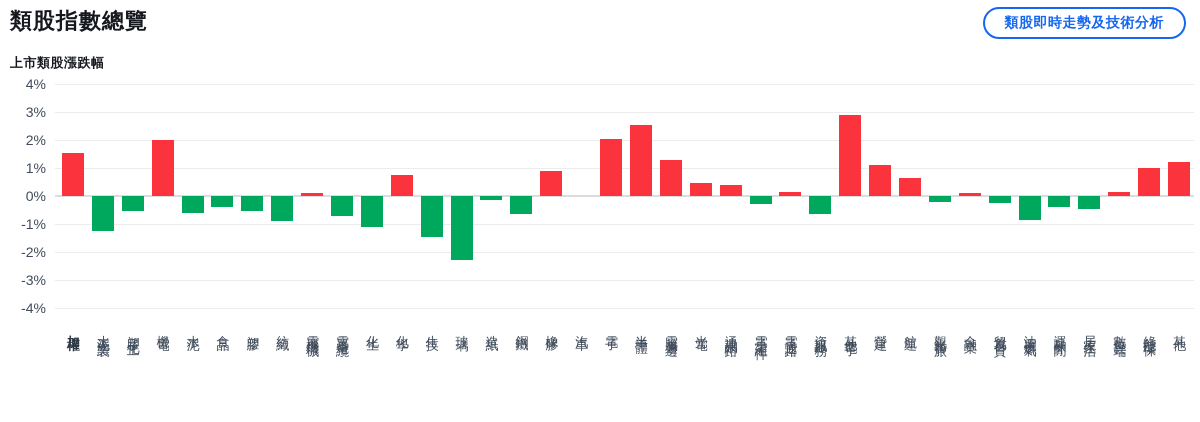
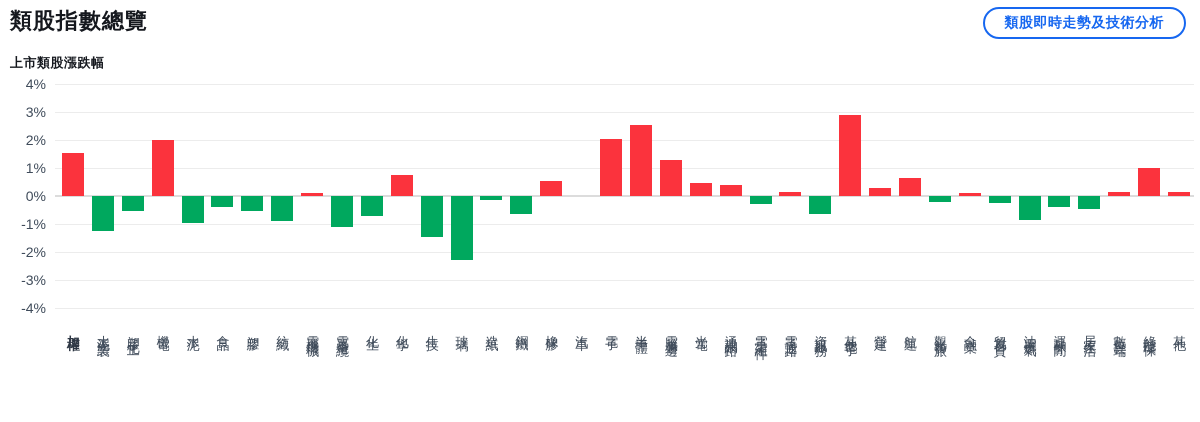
水泥: -0.6% -> -0.9%
電器電纜: -0.7% -> -1.1%
化生: -1.1% -> -0.7%
橡膠: 0.9% -> 0.6%
營建: 1.1% -> 0.3%
其他: 1.2% -> 0.1%
